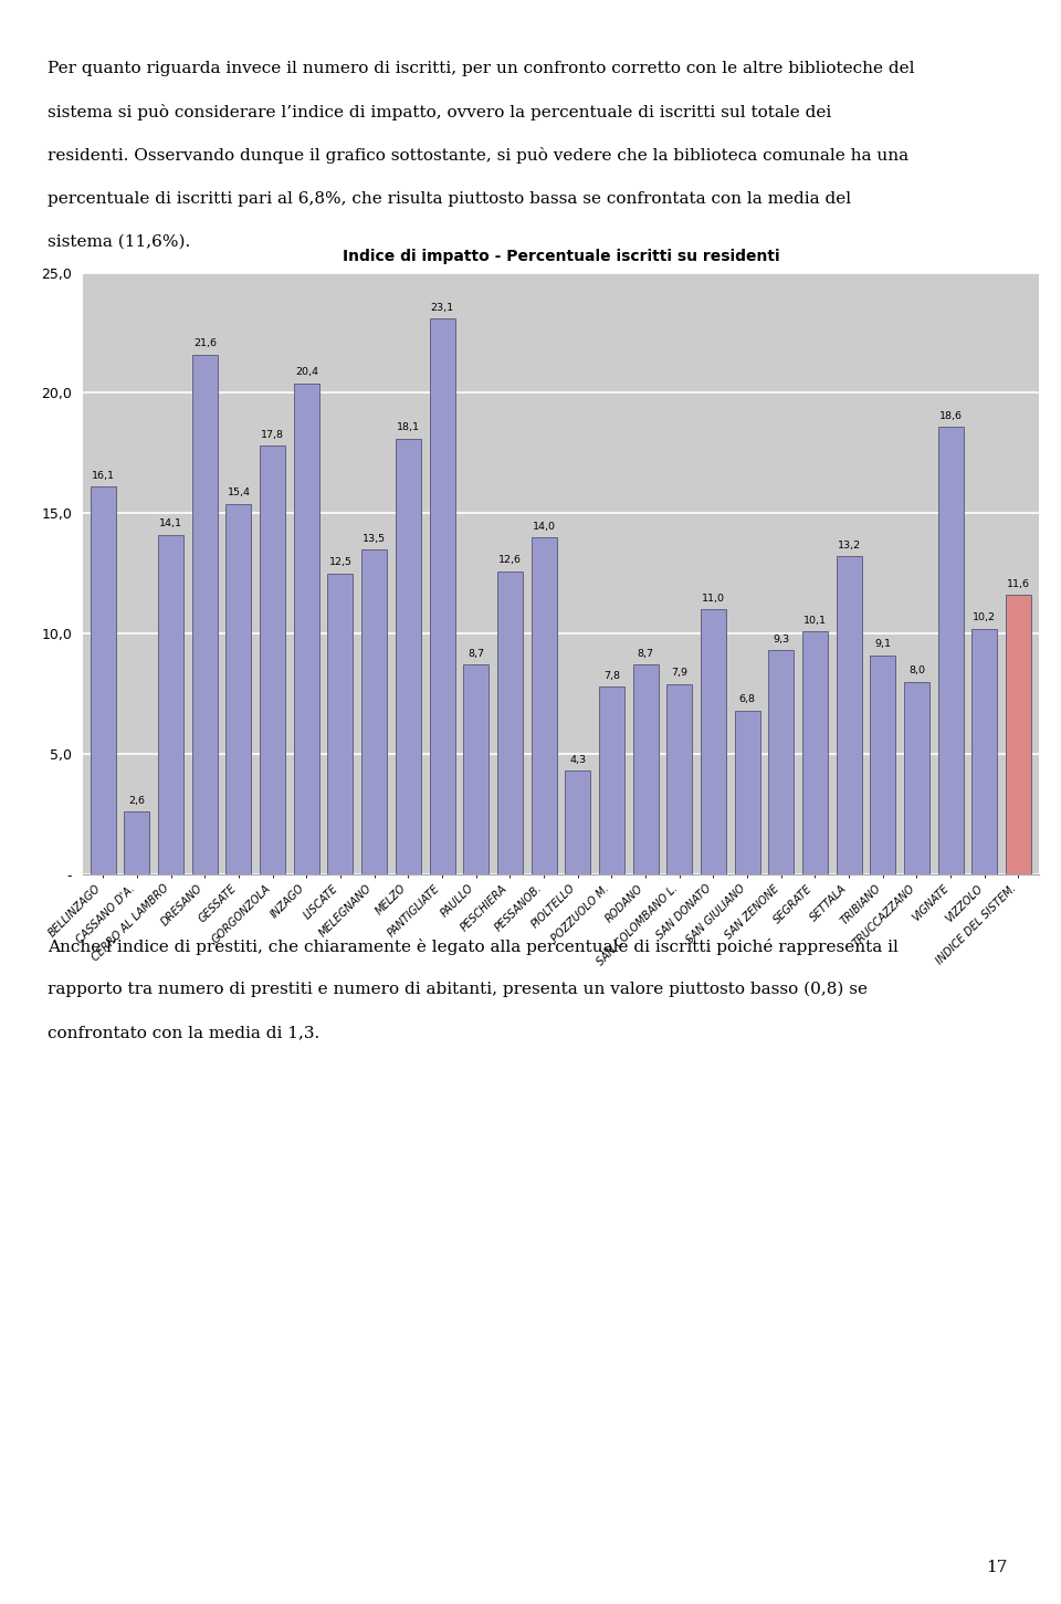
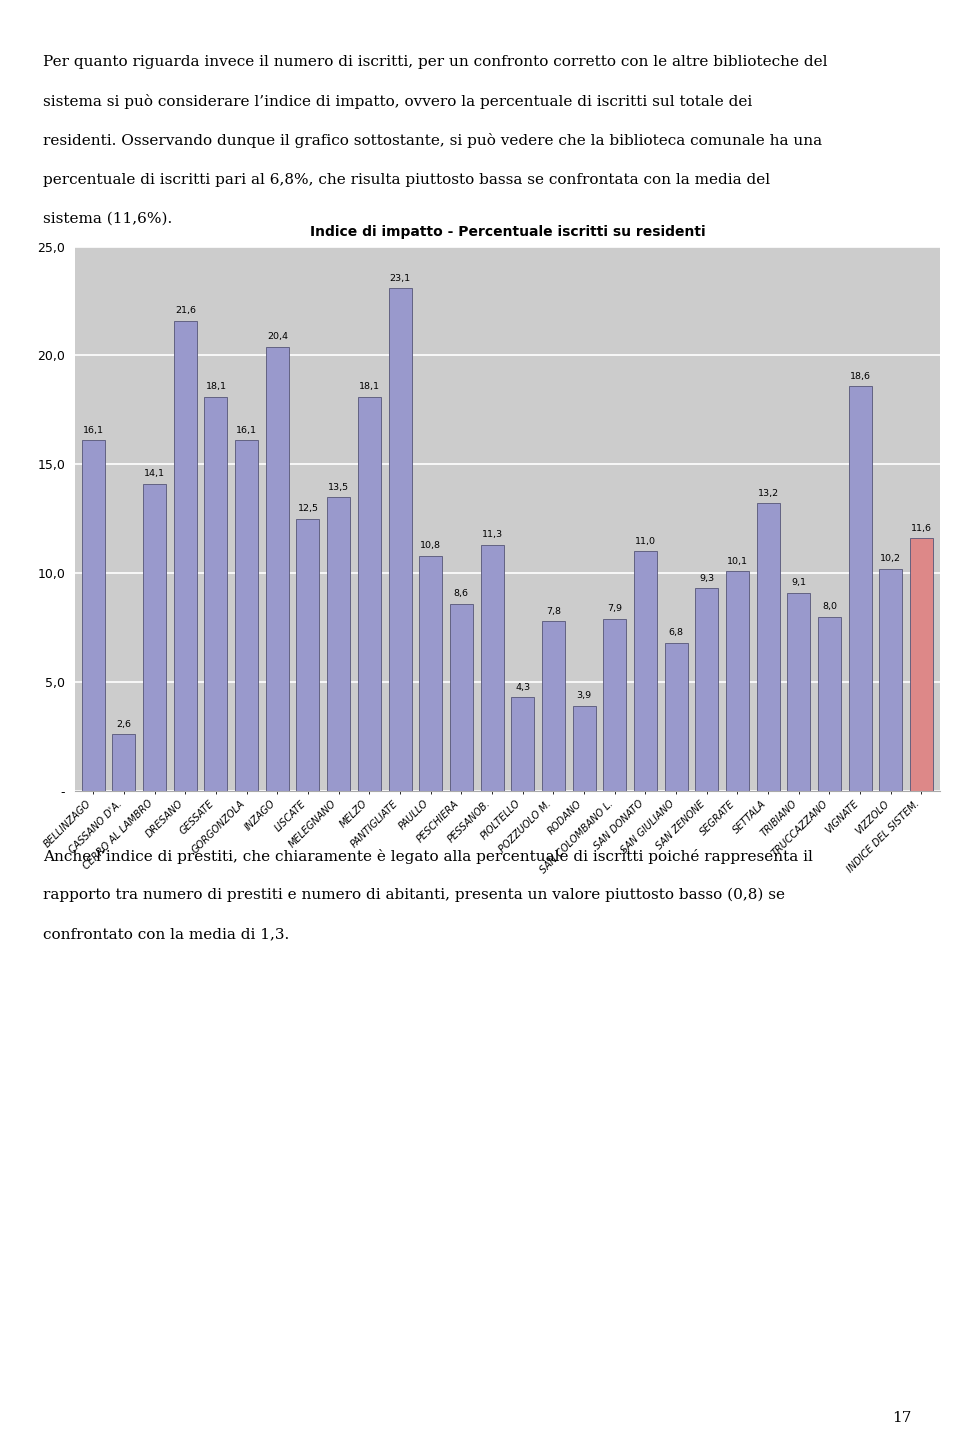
GESSATE: 15,4 -> 18,1
GORGONZOLA: 17,8 -> 16,1
PAULLO: 8,7 -> 10,8
PESCHIERA: 12,6 -> 8,6
PESSANOB.: 14,0 -> 11,3
RODANO: 8,7 -> 3,9
